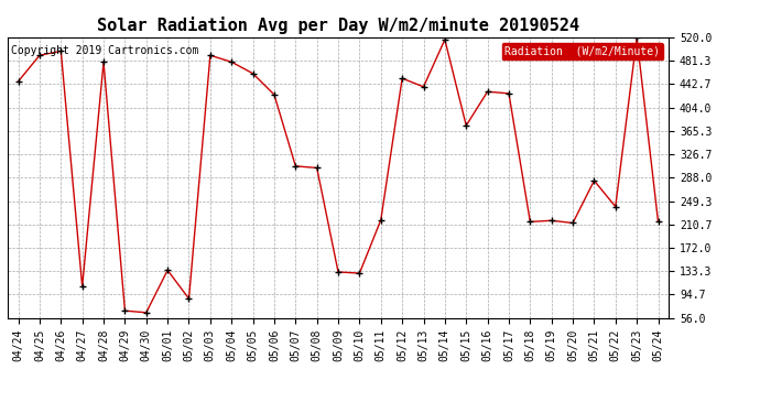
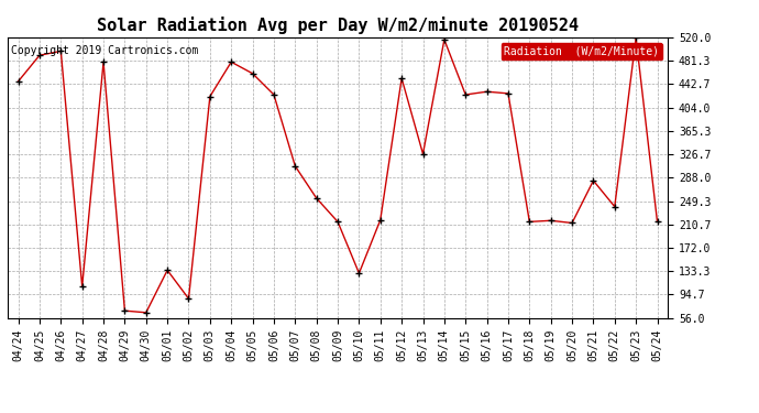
05/03: 490 -> 422
05/08: 304 -> 254
05/09: 132 -> 215
05/13: 438 -> 327
05/15: 374 -> 425
